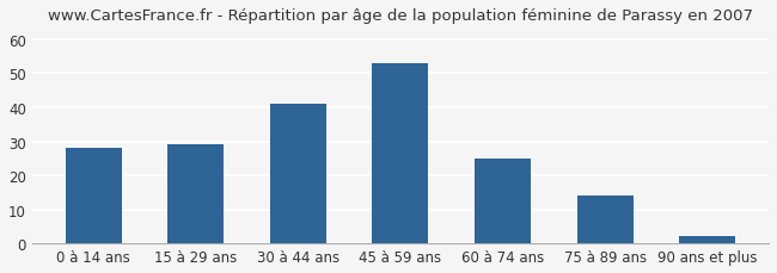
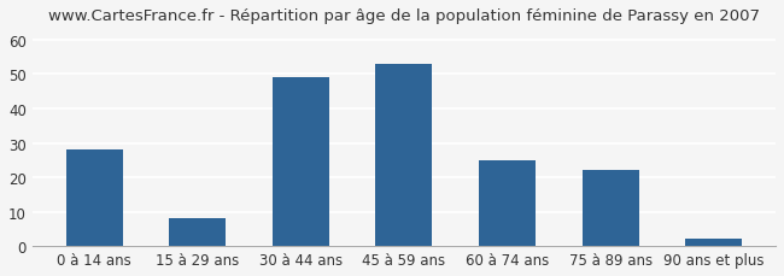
15 à 29 ans: 29 -> 8
30 à 44 ans: 41 -> 49
75 à 89 ans: 14 -> 22
